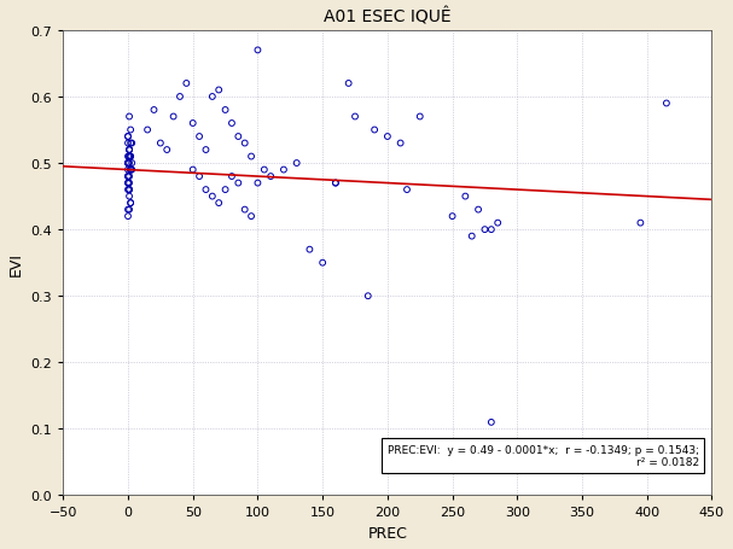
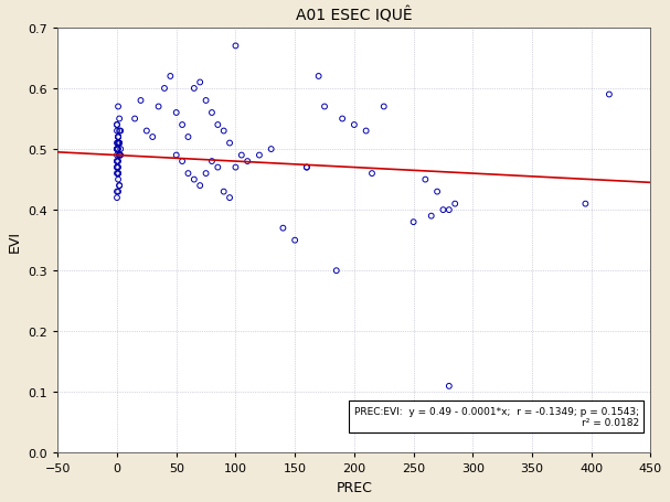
250: 0.42 -> 0.38
